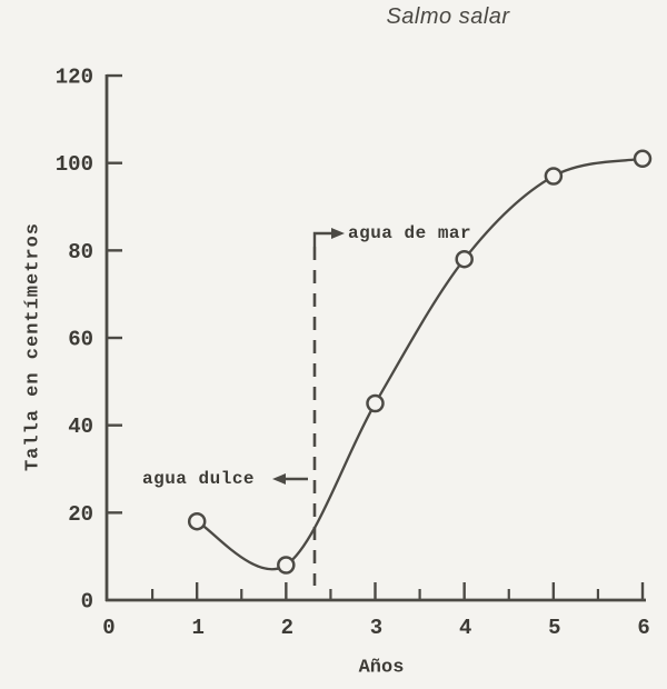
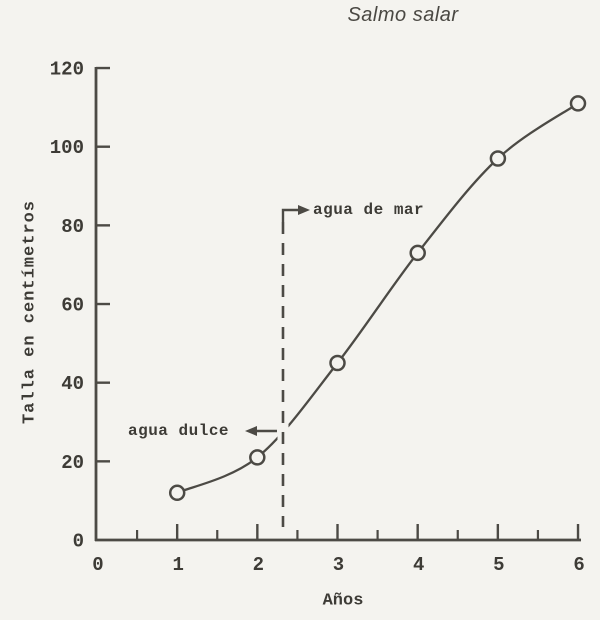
1: 18 -> 12
2: 8 -> 21
4: 78 -> 73
6: 101 -> 111
